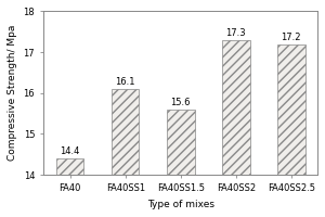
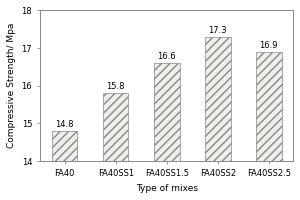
FA40: 14.4 -> 14.8
FA40SS1: 16.1 -> 15.8
FA40SS1.5: 15.6 -> 16.6
FA40SS2.5: 17.2 -> 16.9
